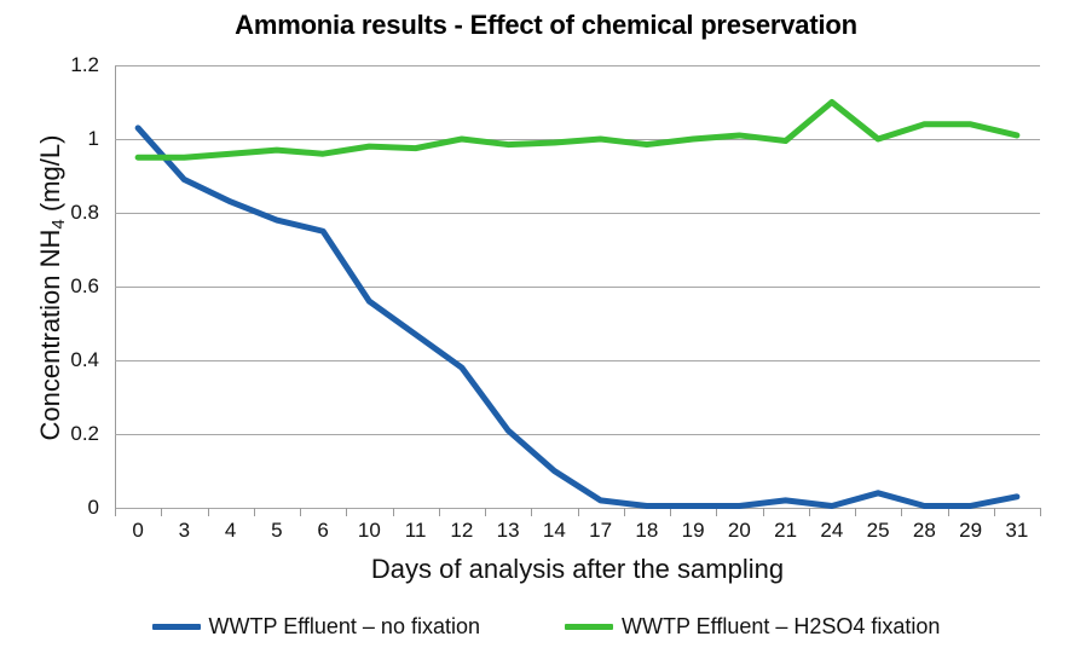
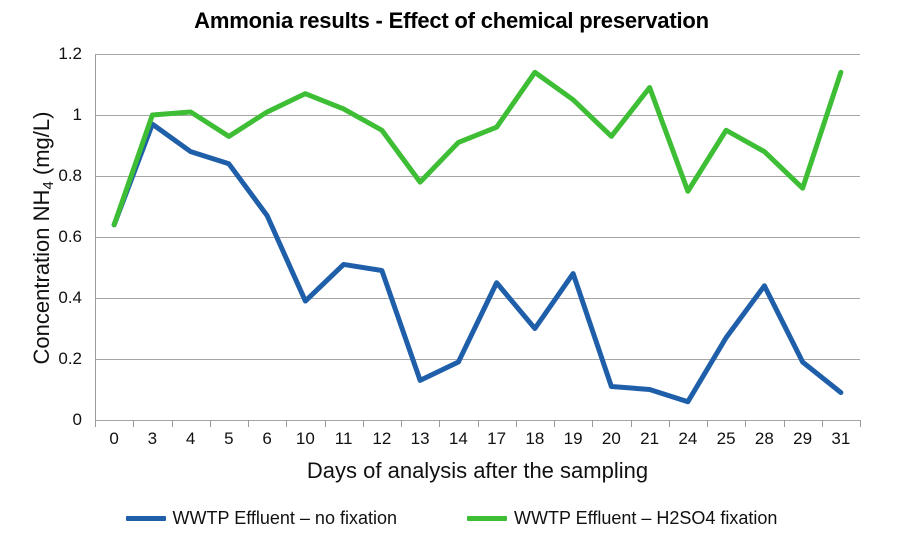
WWTP Effluent – no fixation/0: 1.03 -> 0.64
WWTP Effluent – H2SO4 fixation/0: 0.95 -> 0.64
WWTP Effluent – no fixation/3: 0.89 -> 0.97
WWTP Effluent – H2SO4 fixation/3: 0.95 -> 1.00
WWTP Effluent – no fixation/4: 0.83 -> 0.88
WWTP Effluent – H2SO4 fixation/4: 0.96 -> 1.01
WWTP Effluent – no fixation/5: 0.78 -> 0.84
WWTP Effluent – H2SO4 fixation/5: 0.97 -> 0.93
WWTP Effluent – no fixation/6: 0.75 -> 0.67
WWTP Effluent – H2SO4 fixation/6: 0.96 -> 1.01
WWTP Effluent – no fixation/10: 0.56 -> 0.39
WWTP Effluent – H2SO4 fixation/10: 0.98 -> 1.07
WWTP Effluent – no fixation/11: 0.47 -> 0.51
WWTP Effluent – H2SO4 fixation/11: 0.97 -> 1.02
WWTP Effluent – no fixation/12: 0.38 -> 0.49
WWTP Effluent – H2SO4 fixation/12: 1.00 -> 0.95
WWTP Effluent – no fixation/13: 0.21 -> 0.13
WWTP Effluent – H2SO4 fixation/13: 0.98 -> 0.78
WWTP Effluent – no fixation/14: 0.10 -> 0.19
WWTP Effluent – H2SO4 fixation/14: 0.99 -> 0.91
WWTP Effluent – no fixation/17: 0.02 -> 0.45
WWTP Effluent – H2SO4 fixation/17: 1.00 -> 0.96
WWTP Effluent – no fixation/18: 0.01 -> 0.30
WWTP Effluent – H2SO4 fixation/18: 0.98 -> 1.14
WWTP Effluent – no fixation/19: 0.01 -> 0.48
WWTP Effluent – H2SO4 fixation/19: 1.00 -> 1.05
WWTP Effluent – no fixation/20: 0.01 -> 0.11
WWTP Effluent – H2SO4 fixation/20: 1.01 -> 0.93
WWTP Effluent – no fixation/21: 0.02 -> 0.10
WWTP Effluent – H2SO4 fixation/21: 0.99 -> 1.09
WWTP Effluent – no fixation/24: 0.01 -> 0.06
WWTP Effluent – H2SO4 fixation/24: 1.10 -> 0.75
WWTP Effluent – no fixation/25: 0.04 -> 0.27
WWTP Effluent – H2SO4 fixation/25: 1.00 -> 0.95
WWTP Effluent – no fixation/28: 0.01 -> 0.44
WWTP Effluent – H2SO4 fixation/28: 1.04 -> 0.88
WWTP Effluent – no fixation/29: 0.01 -> 0.19
WWTP Effluent – H2SO4 fixation/29: 1.04 -> 0.76
WWTP Effluent – no fixation/31: 0.03 -> 0.09
WWTP Effluent – H2SO4 fixation/31: 1.01 -> 1.14
